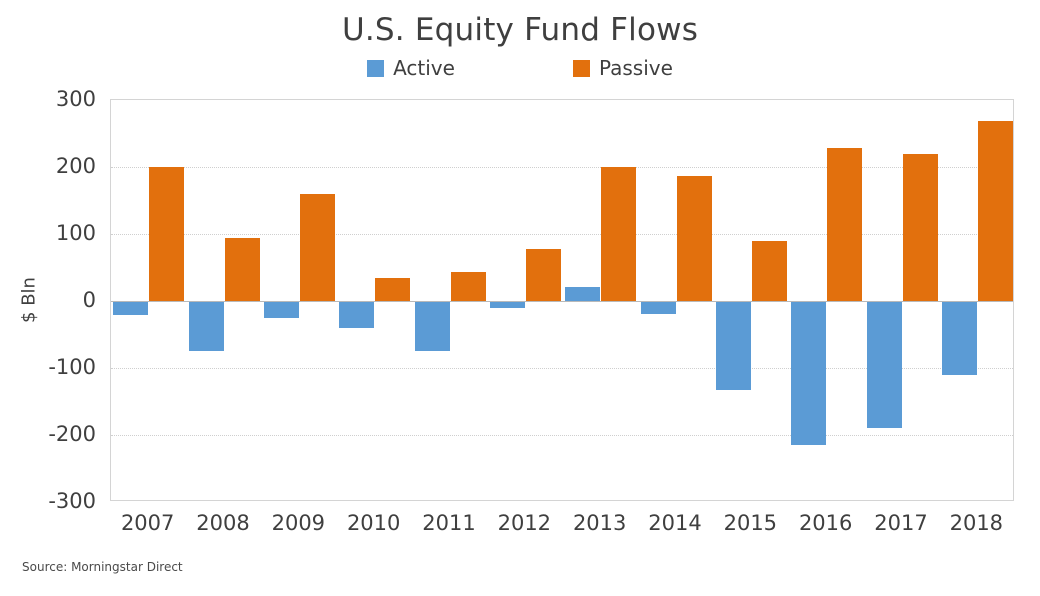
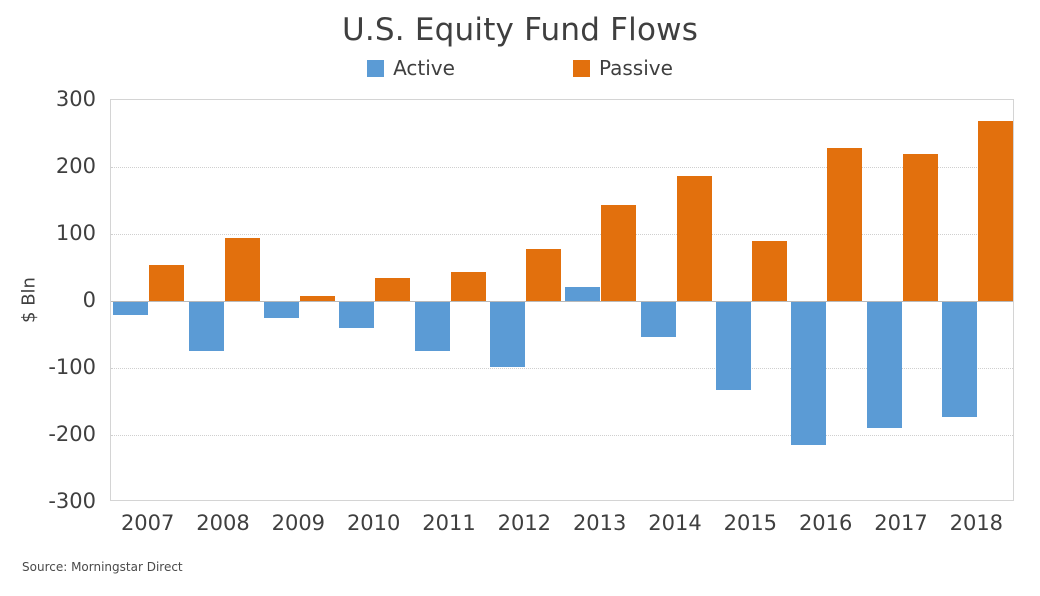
Passive/2007: 200 -> 50
Passive/2009: 160 -> 10
Active/2012: -10 -> -100
Passive/2013: 200 -> 140
Active/2014: -20 -> -50
Active/2018: -110 -> -170
